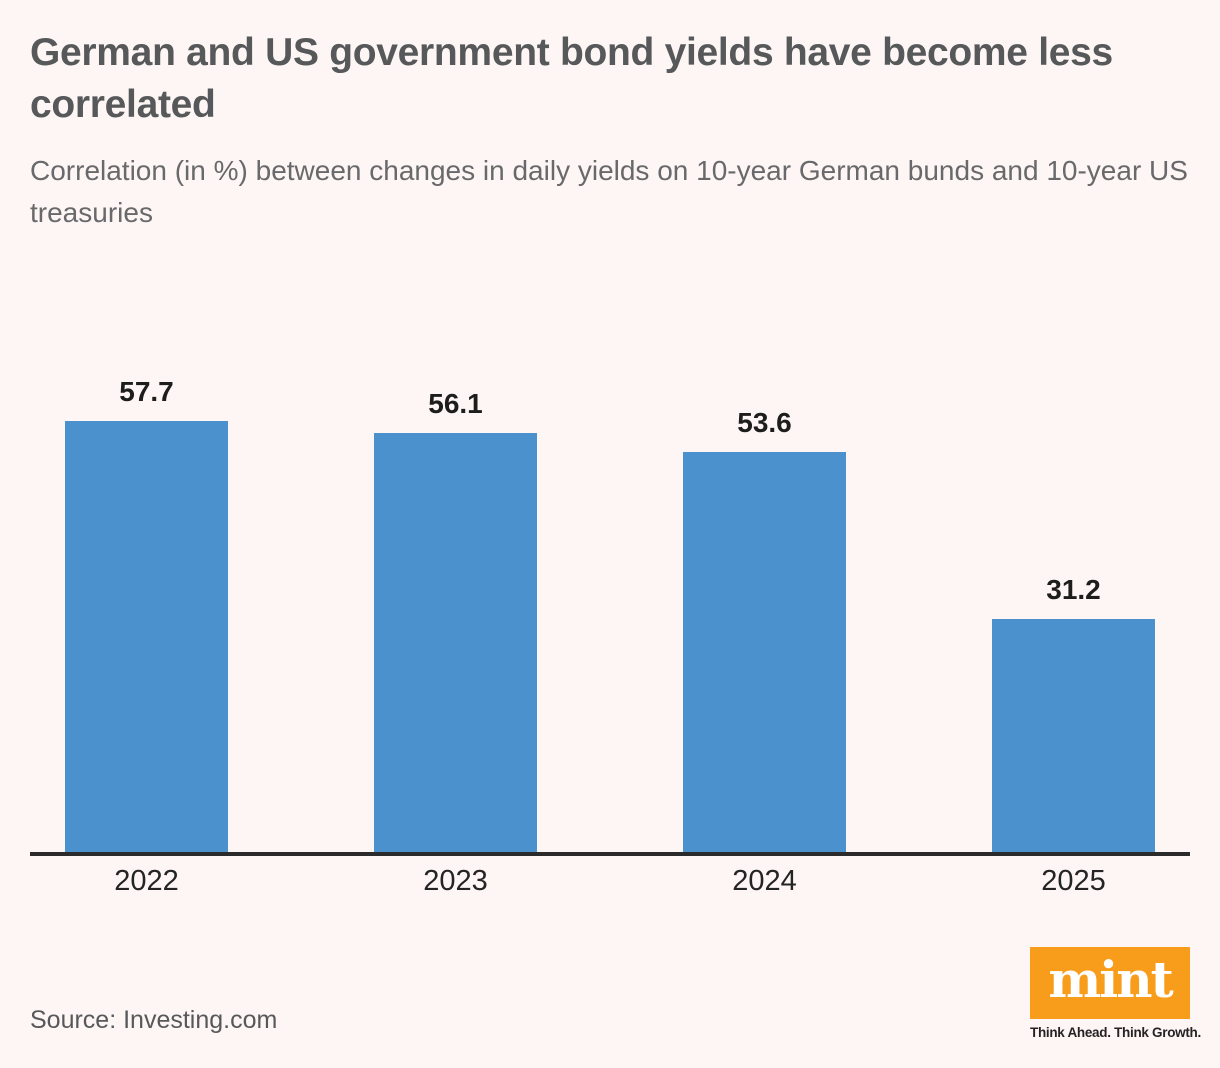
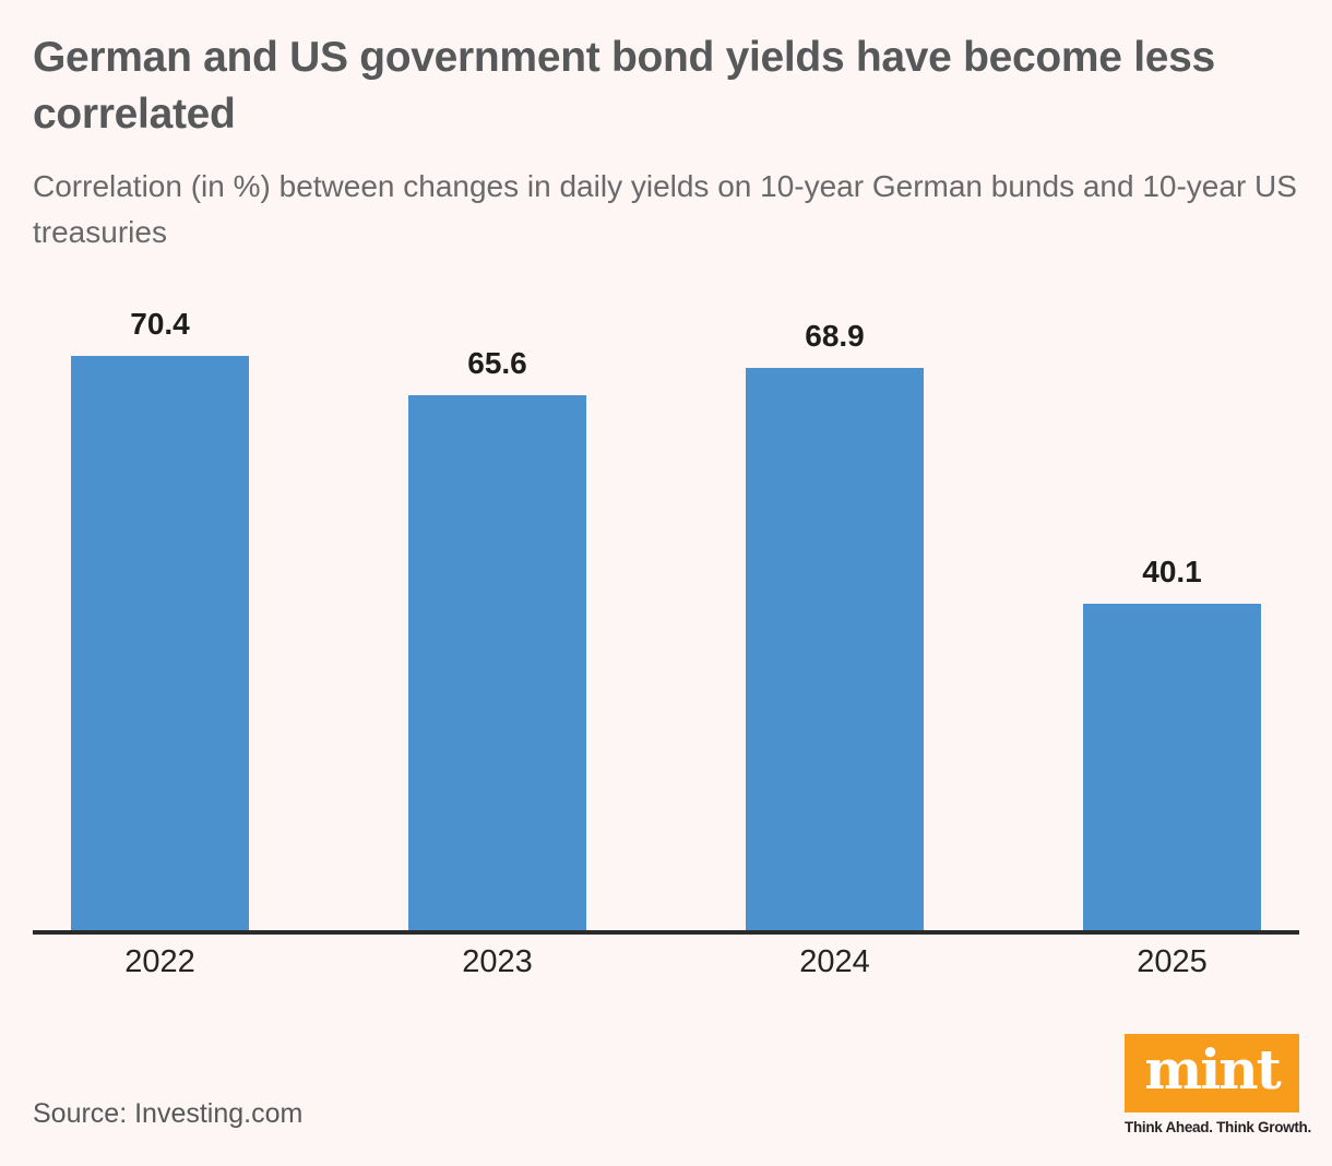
2022: 57.7 -> 70.4
2023: 56.1 -> 65.6
2024: 53.6 -> 68.9
2025: 31.2 -> 40.1
